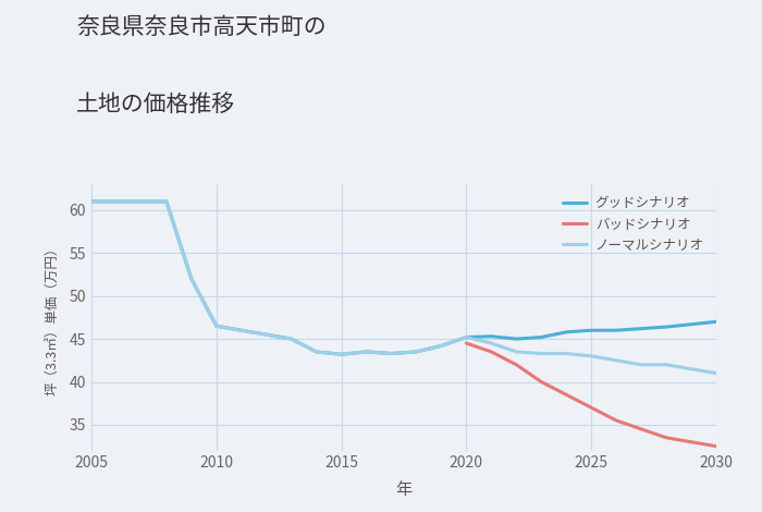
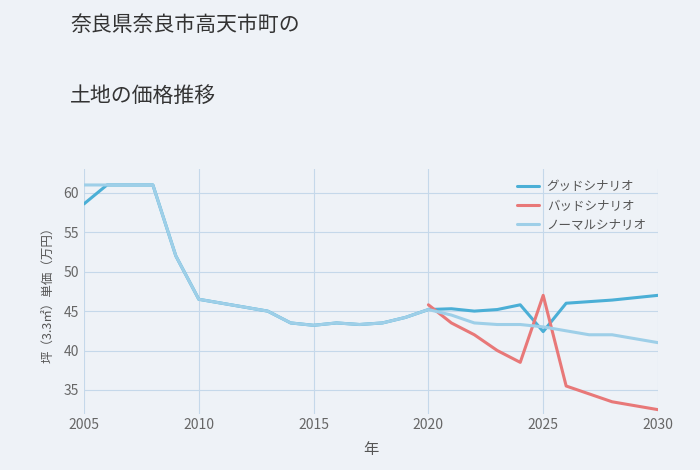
グッドシナリオ/2005: 61.0 -> 58.6
バッドシナリオ/2020: 44.5 -> 45.8
グッドシナリオ/2025: 46.0 -> 42.4
バッドシナリオ/2025: 37.0 -> 47.0
